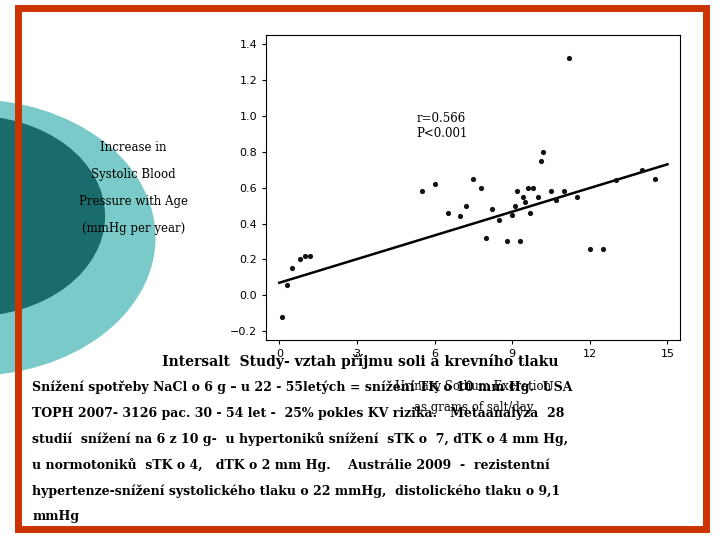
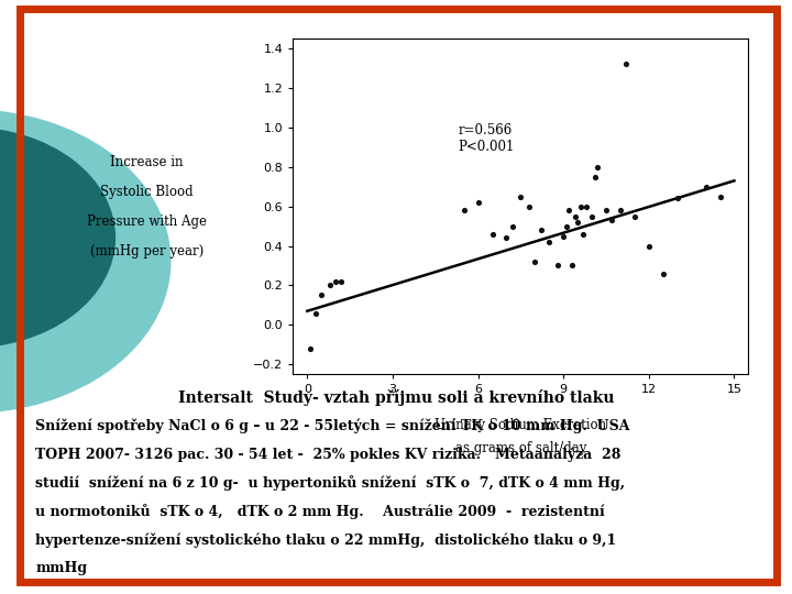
12: 0.26 -> 0.40
